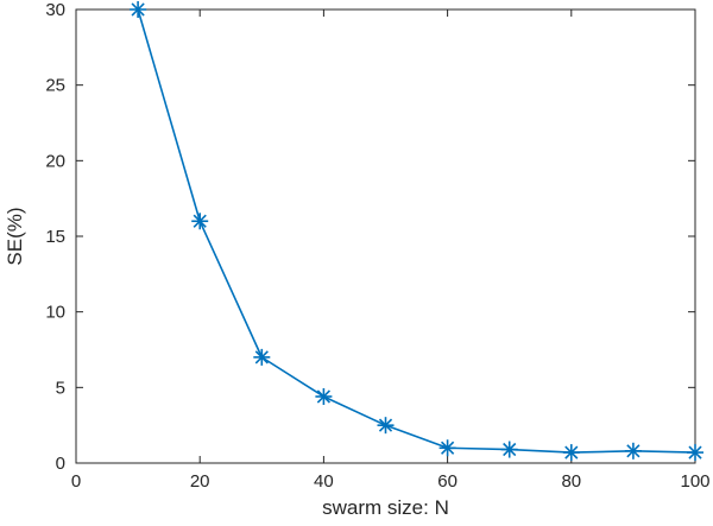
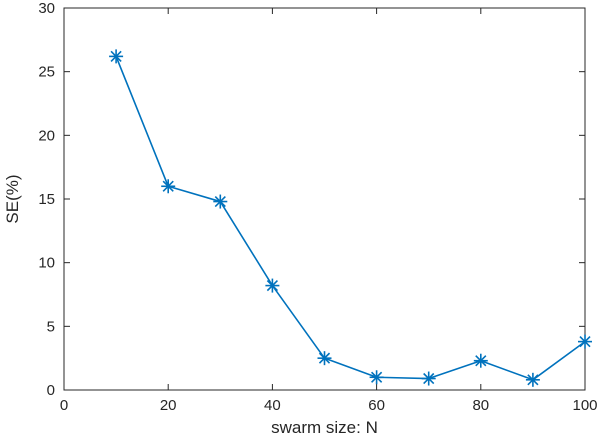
10: 30.0 -> 26.2
30: 7.0 -> 14.8
40: 4.4 -> 8.2
80: 0.7 -> 2.3
100: 0.7 -> 3.8
